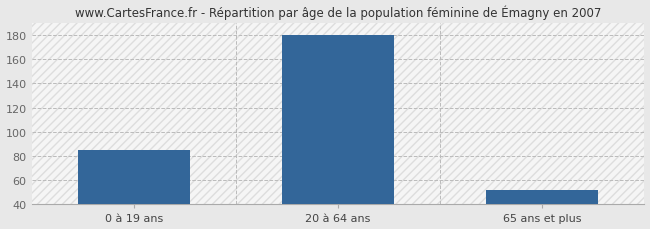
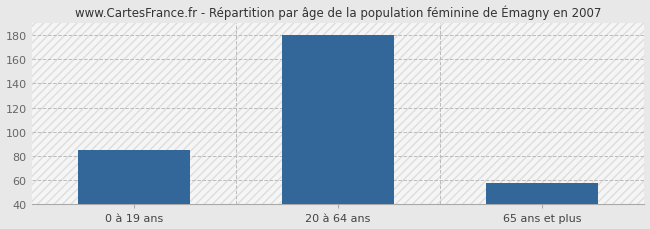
65 ans et plus: 52 -> 58
